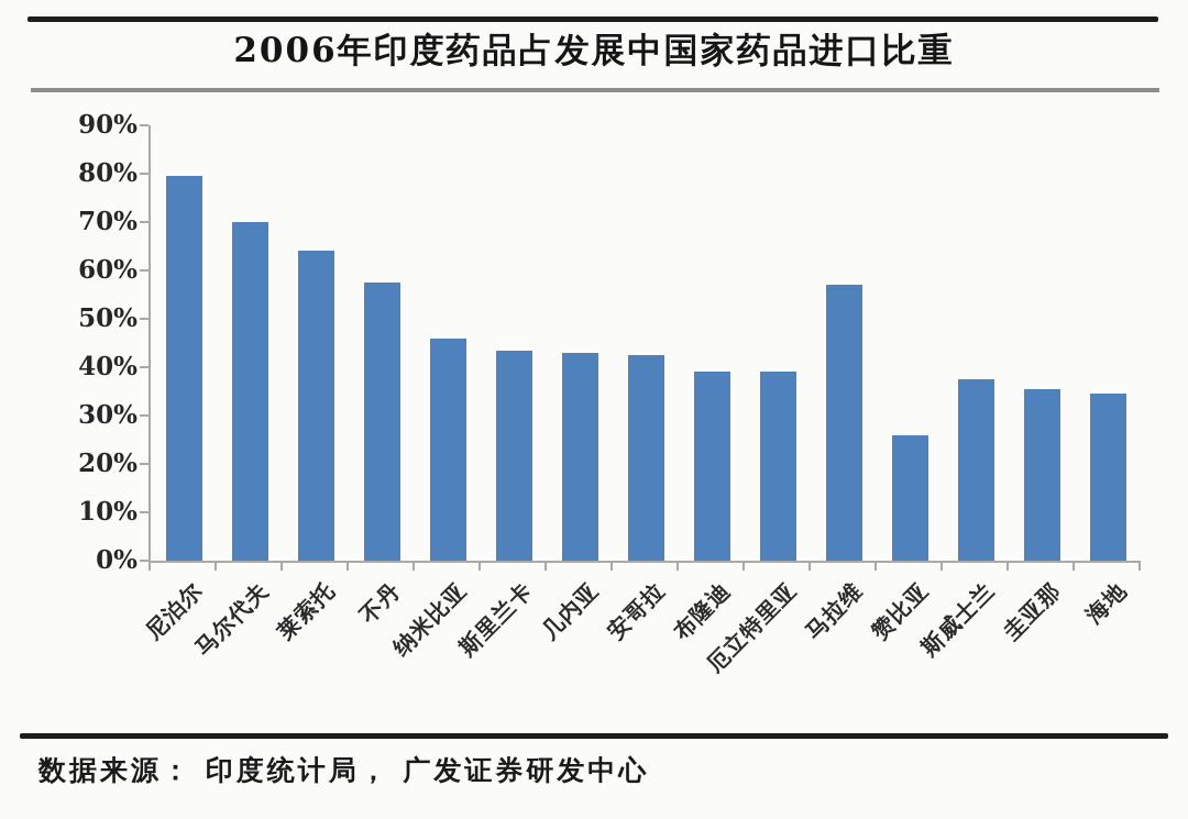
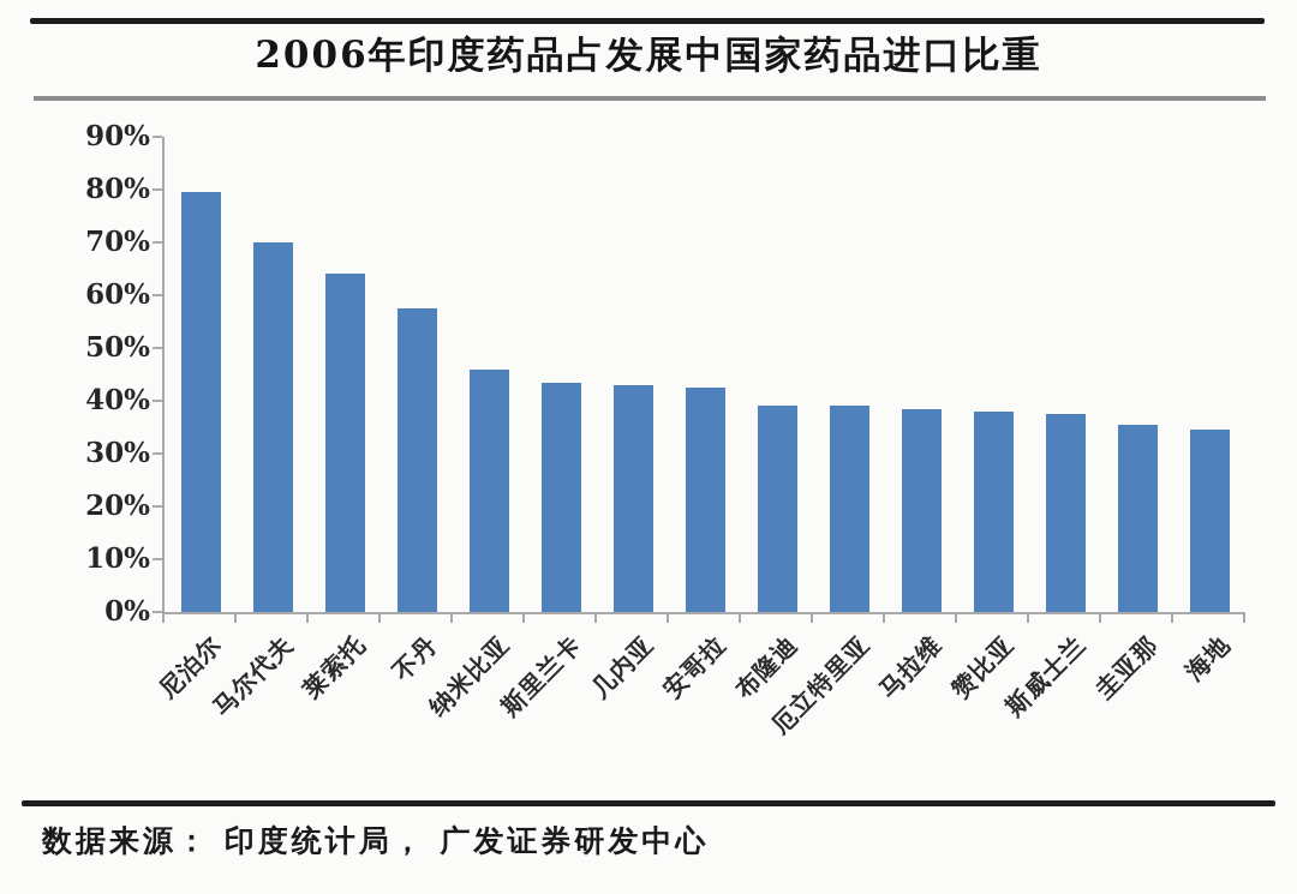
马拉维: 57% -> 38%
赞比亚: 26% -> 38%
